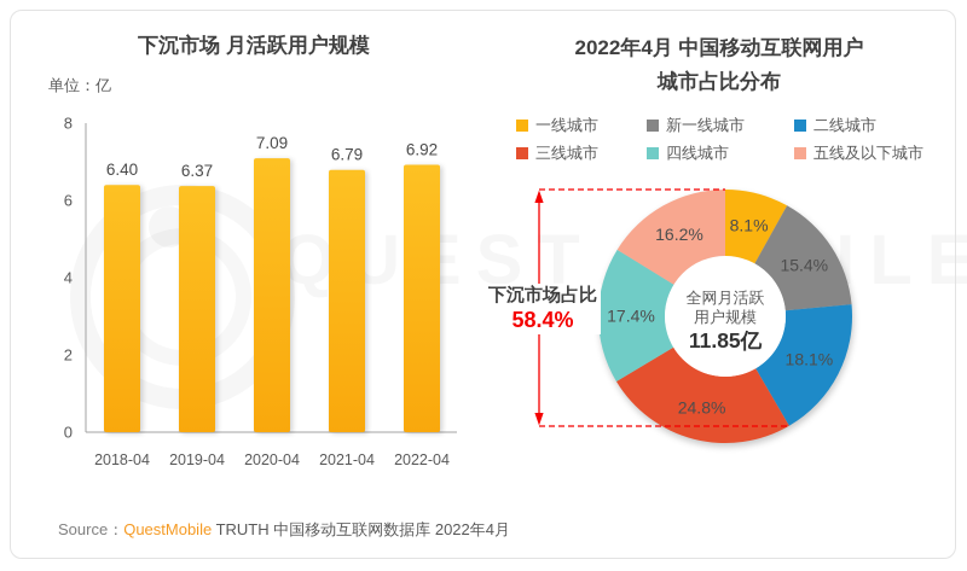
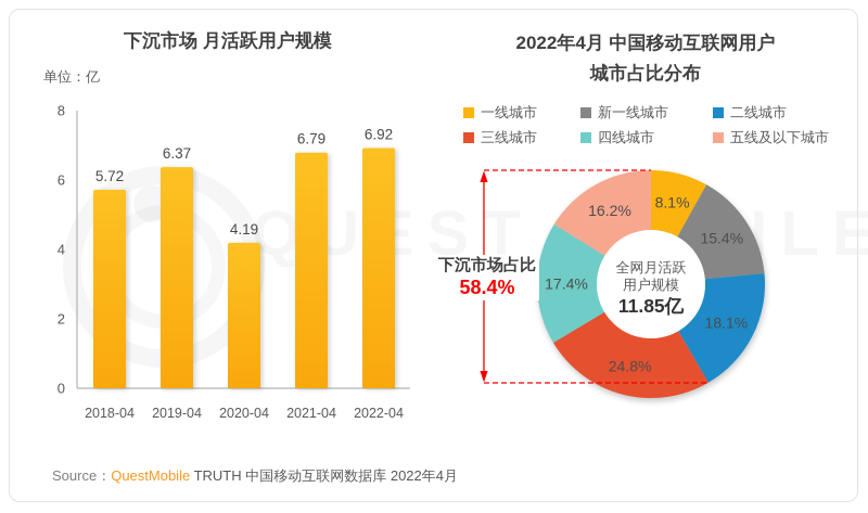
下沉市场 月活跃用户规模/2018-04: 6.40 -> 5.72
下沉市场 月活跃用户规模/2020-04: 7.09 -> 4.19
